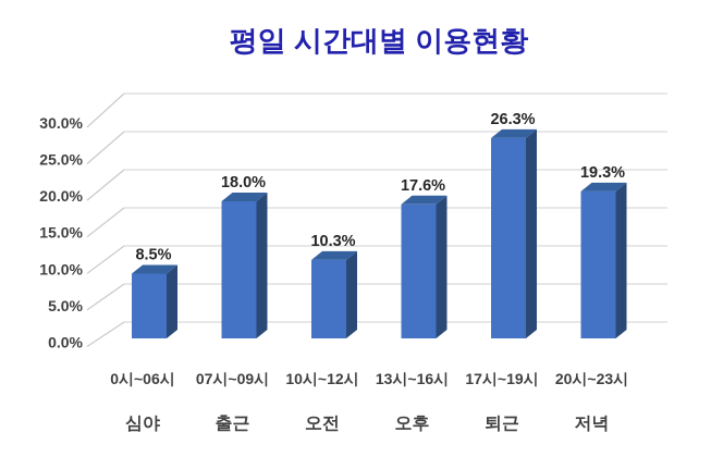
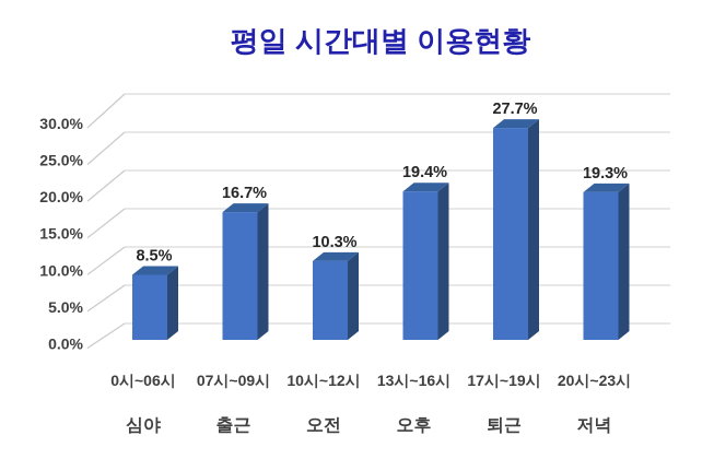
07시~09시: 18.0% -> 16.7%
13시~16시: 17.6% -> 19.4%
17시~19시: 26.3% -> 27.7%
